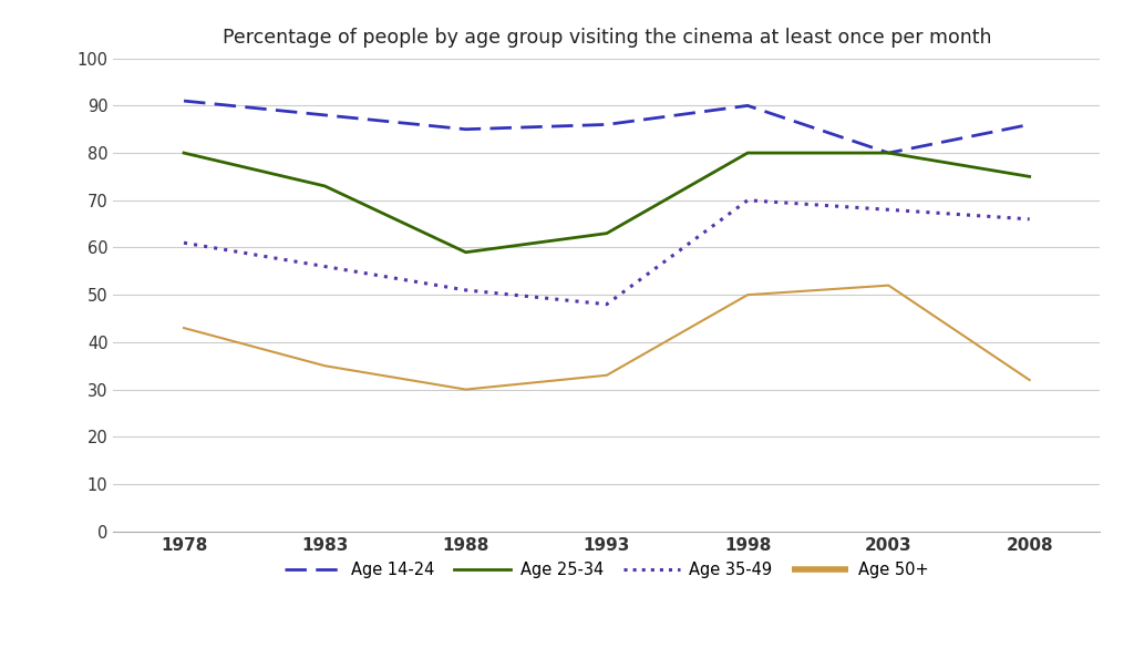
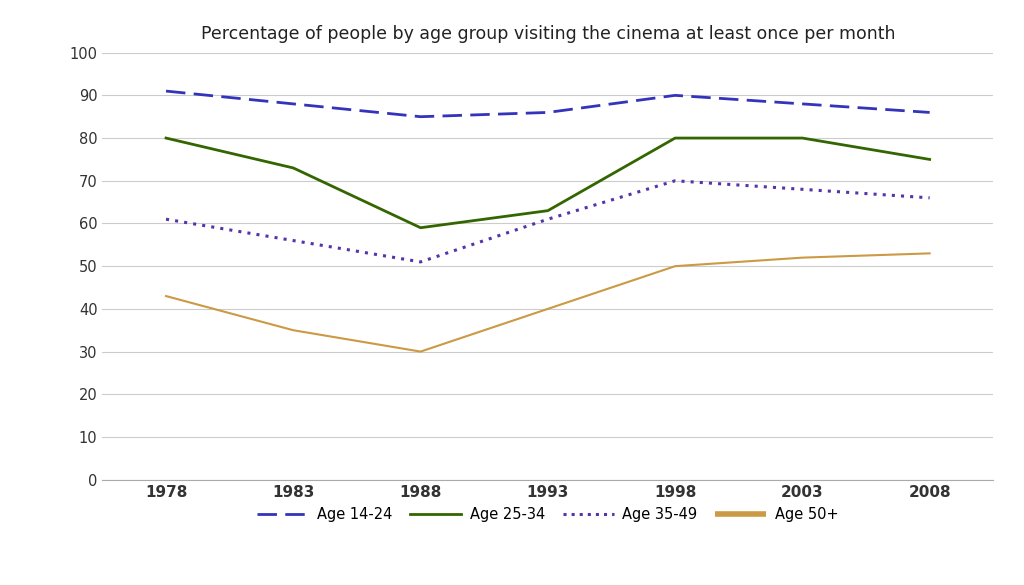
Age 35-49/1993: 48 -> 61
Age 50+/1993: 33 -> 40
Age 14-24/2003: 80 -> 88
Age 50+/2008: 32 -> 53
